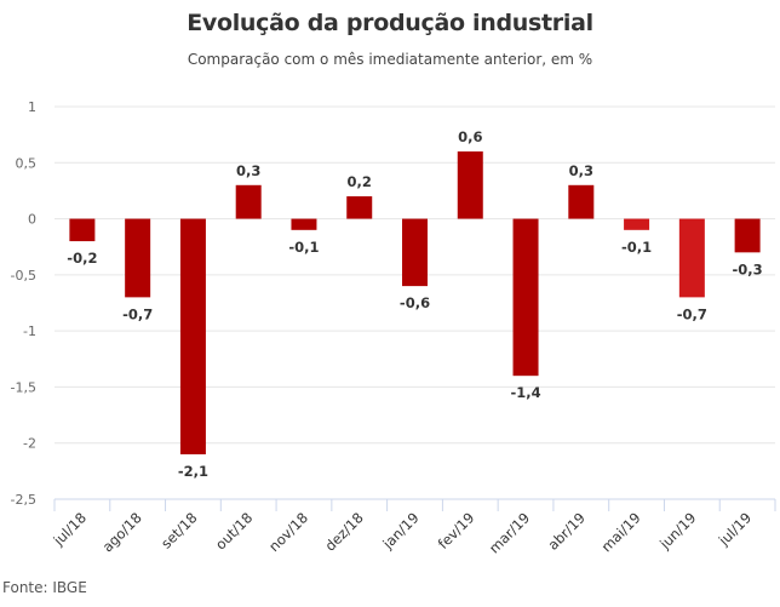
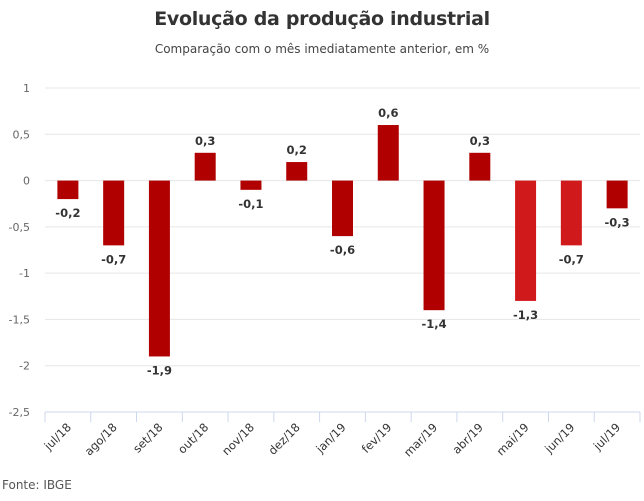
set/18: -2,1 -> -1,9
mai/19: -0,1 -> -1,3
